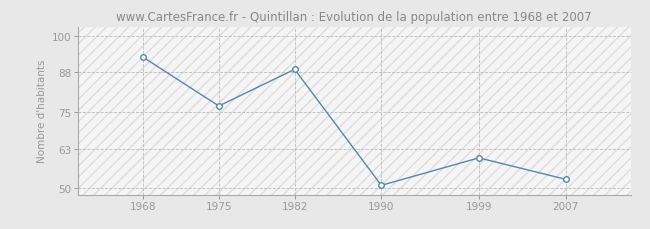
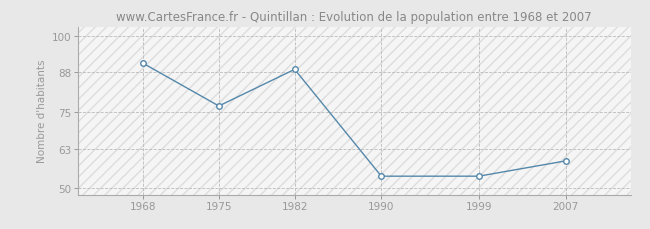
1968: 93 -> 91
1990: 51 -> 54
1999: 60 -> 54
2007: 53 -> 59
